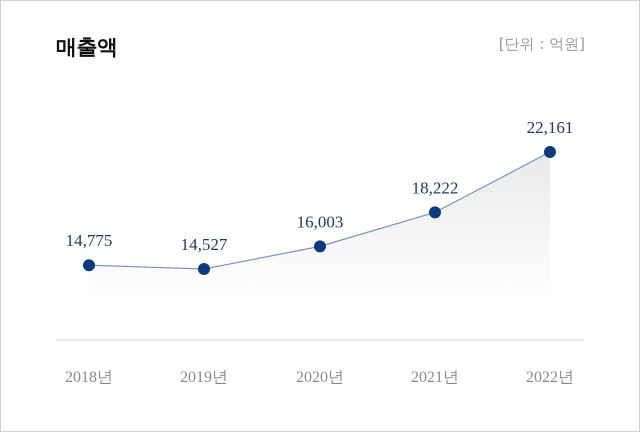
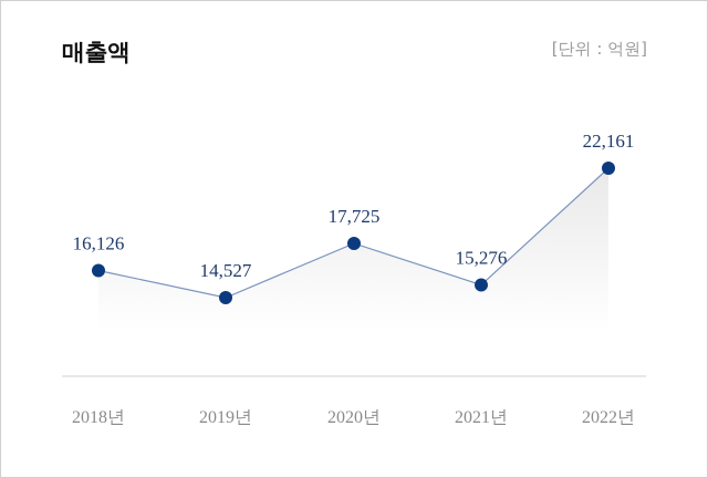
2018년: 14,775 -> 16,126
2020년: 16,003 -> 17,725
2021년: 18,222 -> 15,276
